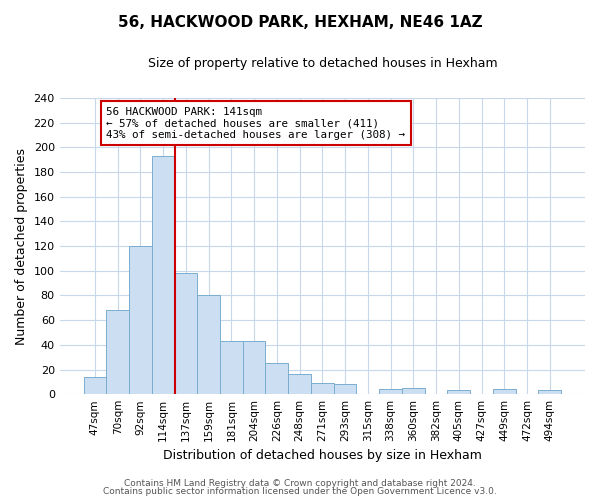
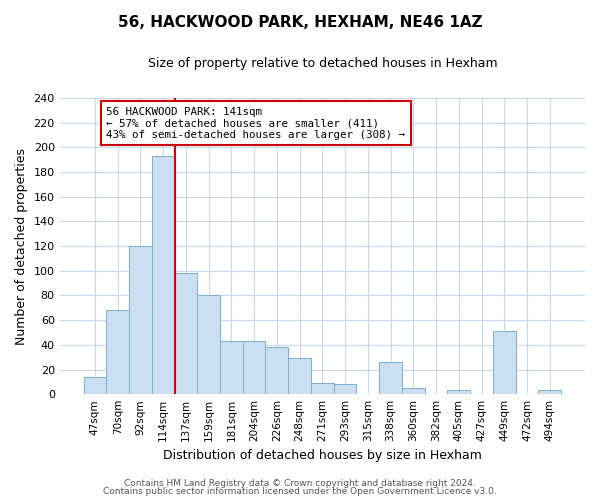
226sqm: 25 -> 38
248sqm: 16 -> 29
338sqm: 4 -> 26
449sqm: 4 -> 51
